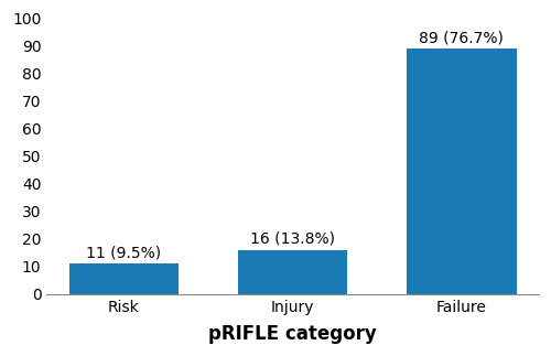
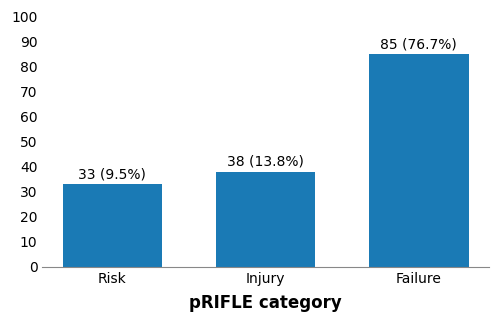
Risk: 11 -> 33
Injury: 16 -> 38
Failure: 89 -> 85
